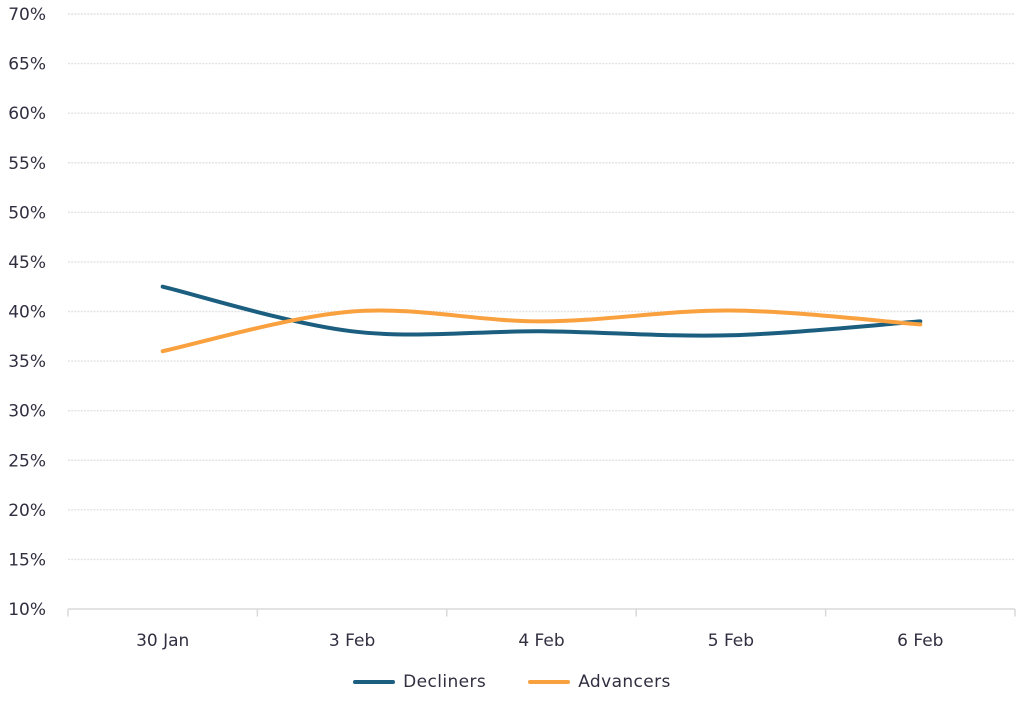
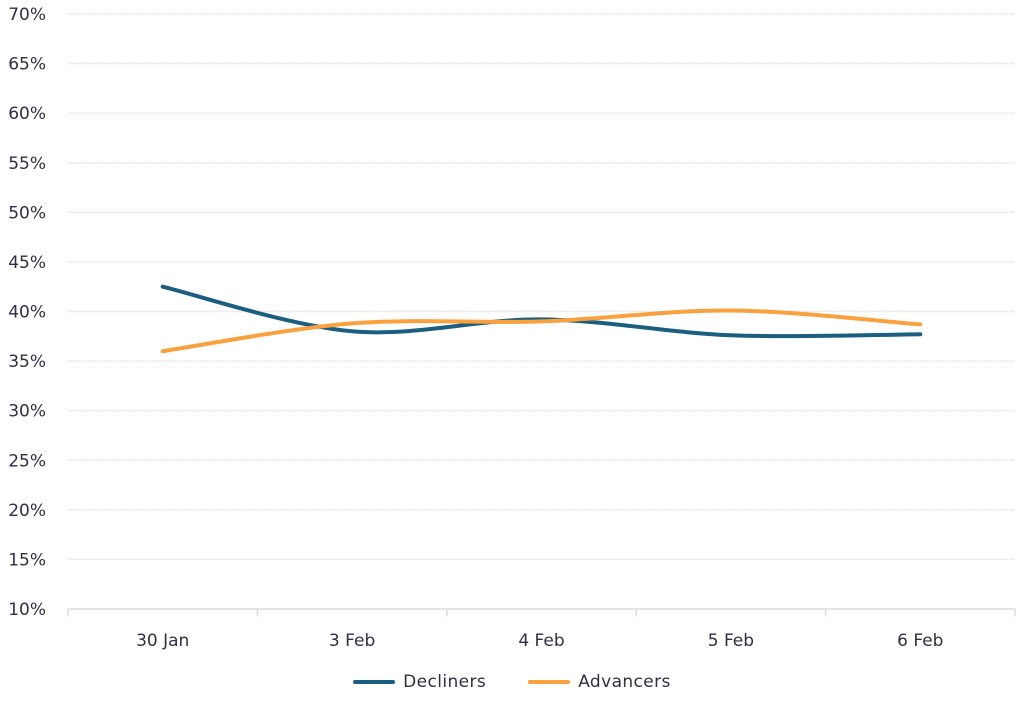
Advancers/3 Feb: 40% -> 39%
Decliners/4 Feb: 38% -> 39%
Decliners/6 Feb: 39% -> 38%
